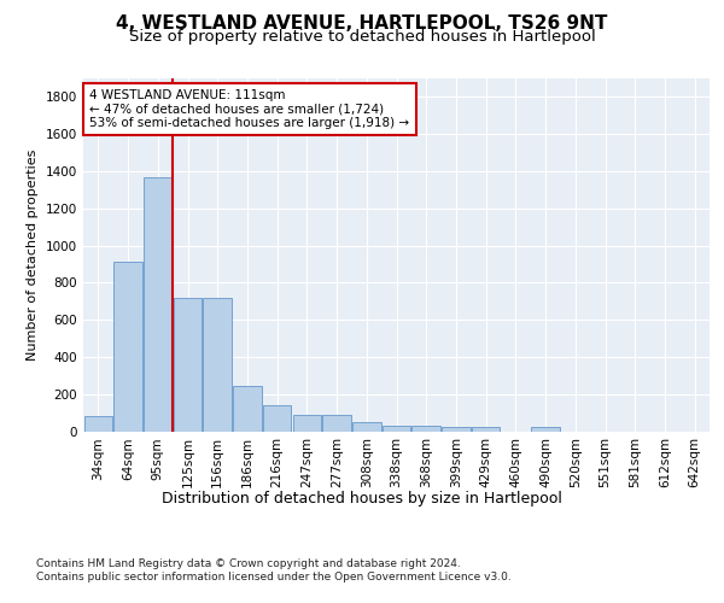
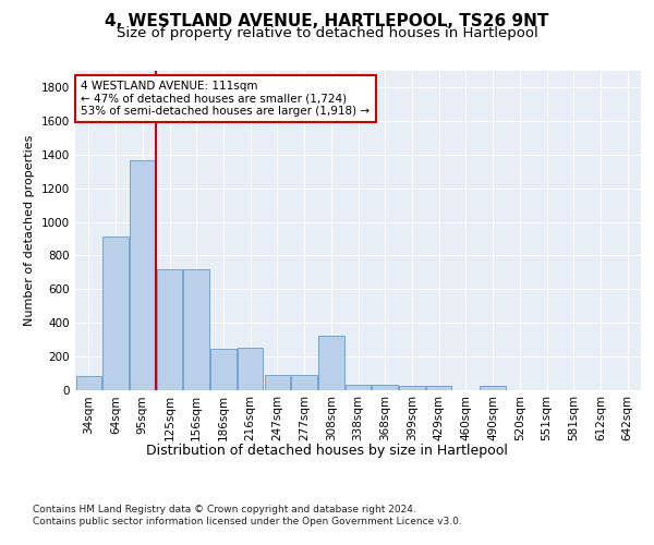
216sqm: 140 -> 250
308sqm: 50 -> 320
